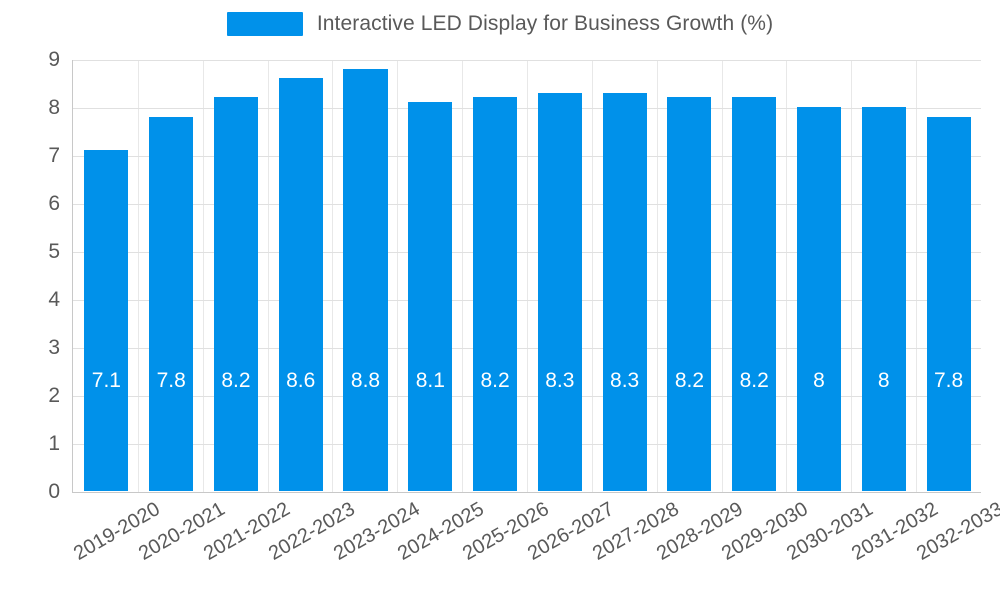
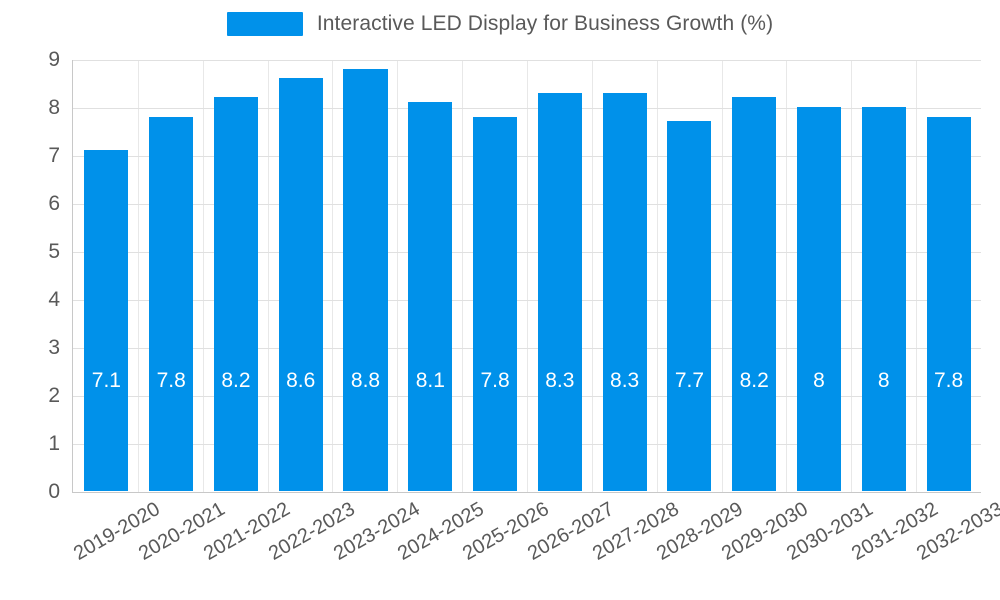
2025-2026: 8.2 -> 7.8
2028-2029: 8.2 -> 7.7
